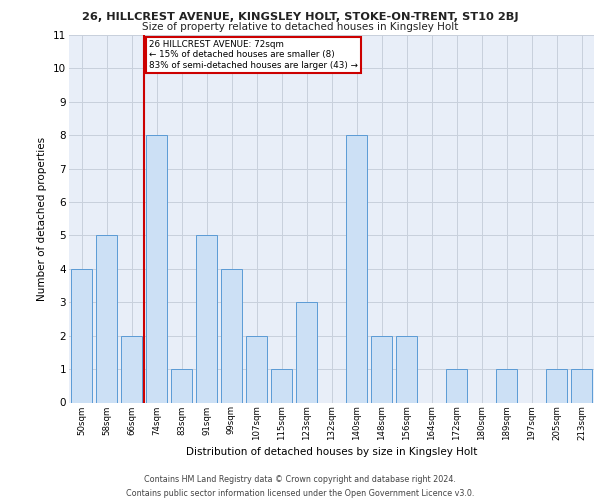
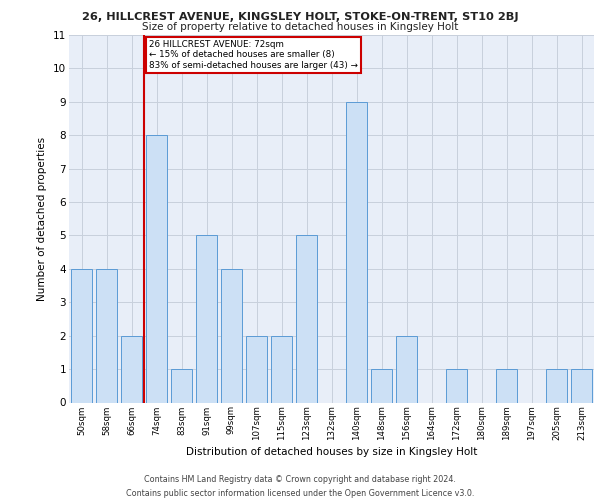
58sqm: 5 -> 4
115sqm: 1 -> 2
123sqm: 3 -> 5
140sqm: 8 -> 9
148sqm: 2 -> 1
